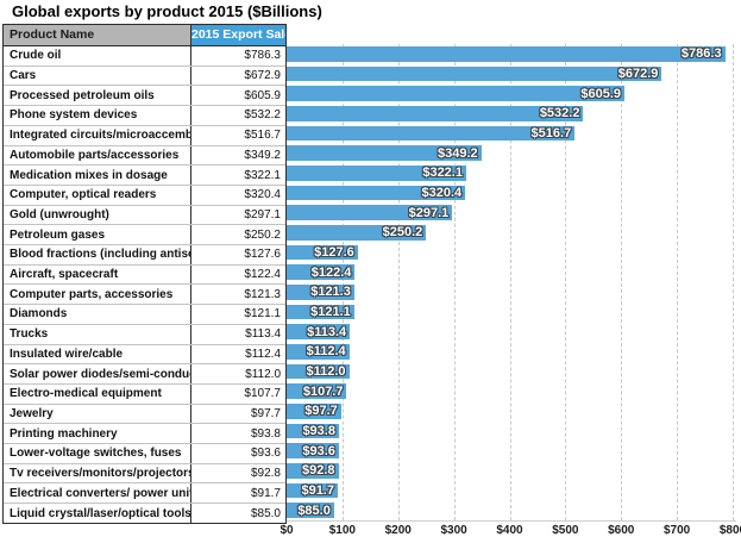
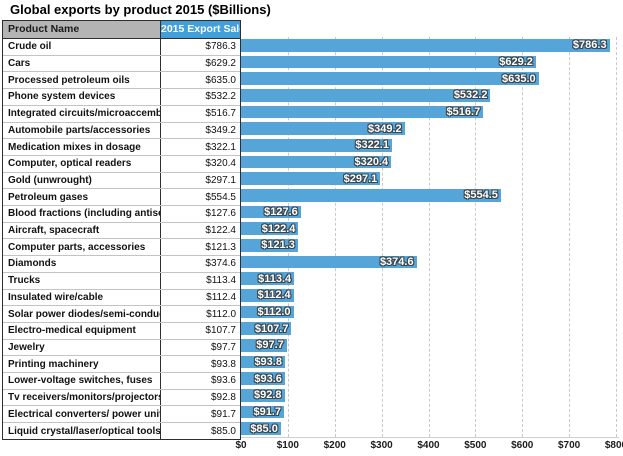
Cars: $672.9 -> $629.2
Processed petroleum oils: $605.9 -> $635.0
Petroleum gases: $250.2 -> $554.5
Diamonds: $121.1 -> $374.6
